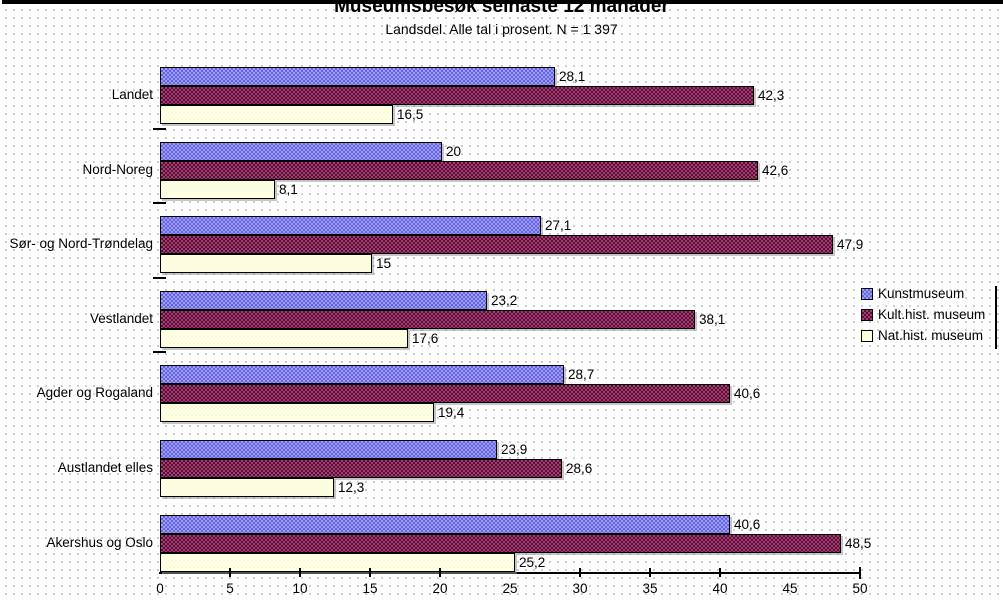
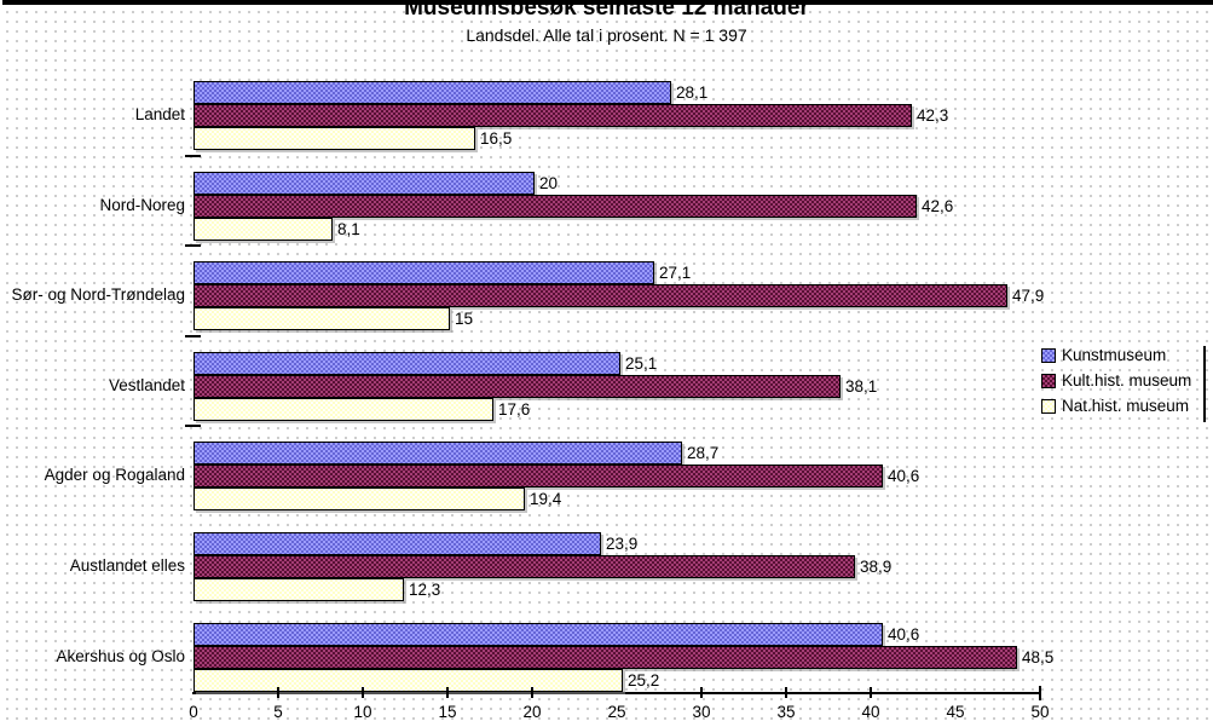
Kunstmuseum/Vestlandet: 23,2 -> 25,1
Kult.hist. museum/Austlandet elles: 28,6 -> 38,9
